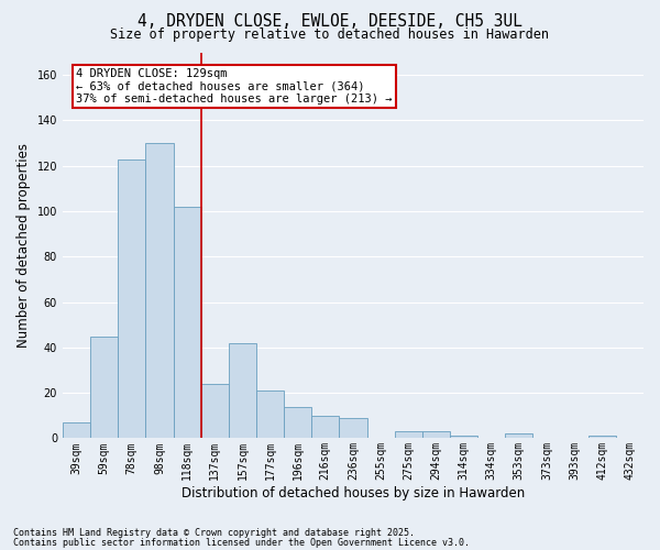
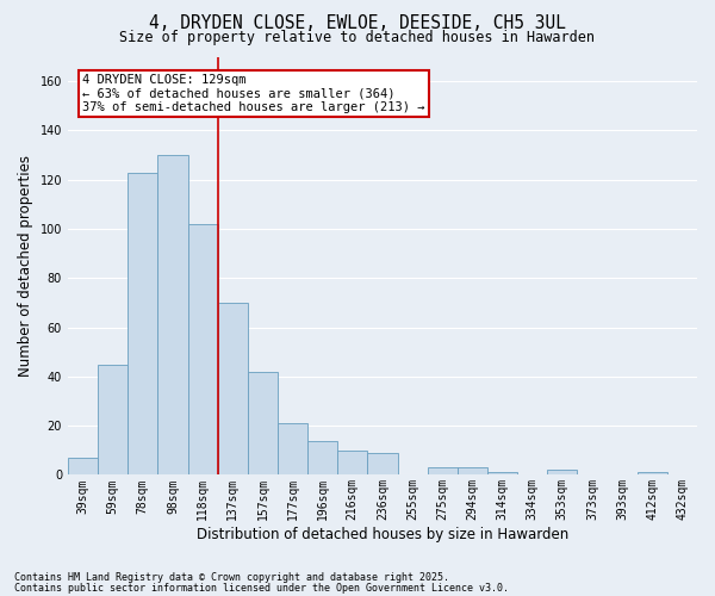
137sqm: 24 -> 70
